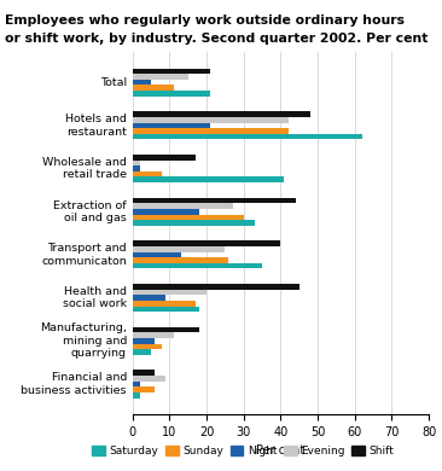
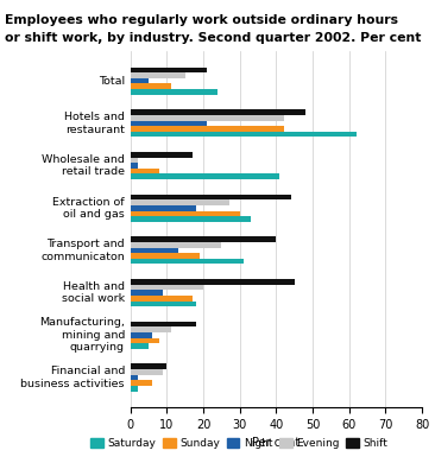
Saturday/Total: 21 -> 24
Sunday/Transport and communicaton: 26 -> 19
Saturday/Transport and communicaton: 35 -> 31
Shift/Financial and business activities: 6 -> 10
